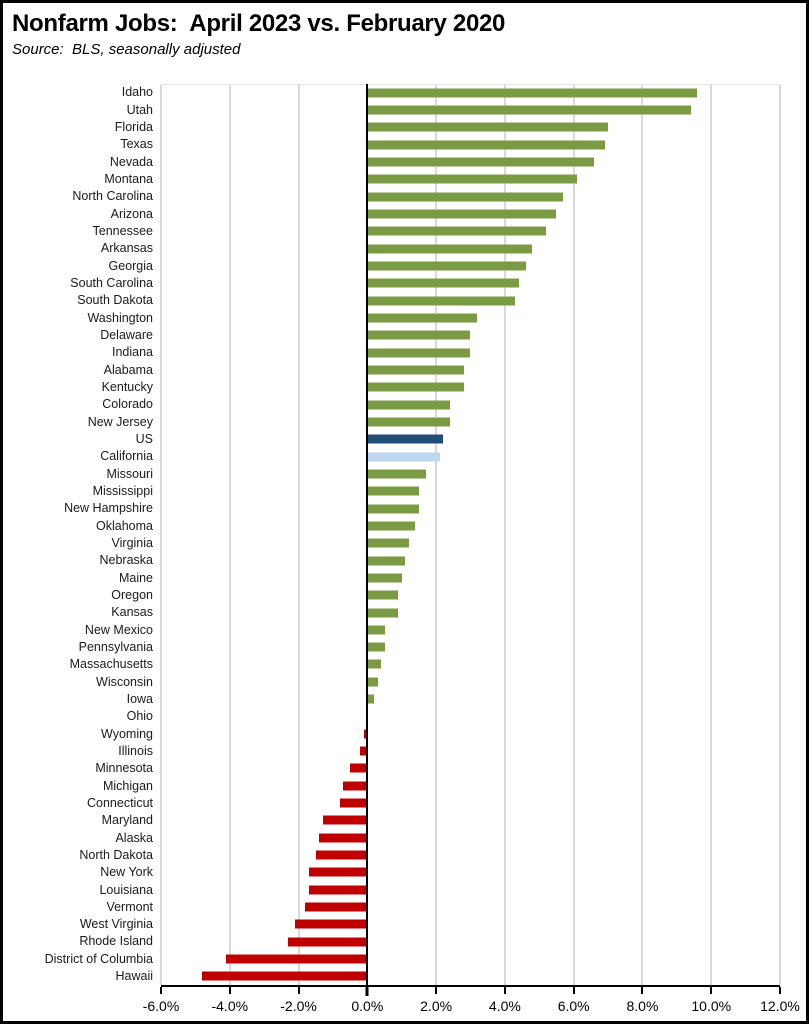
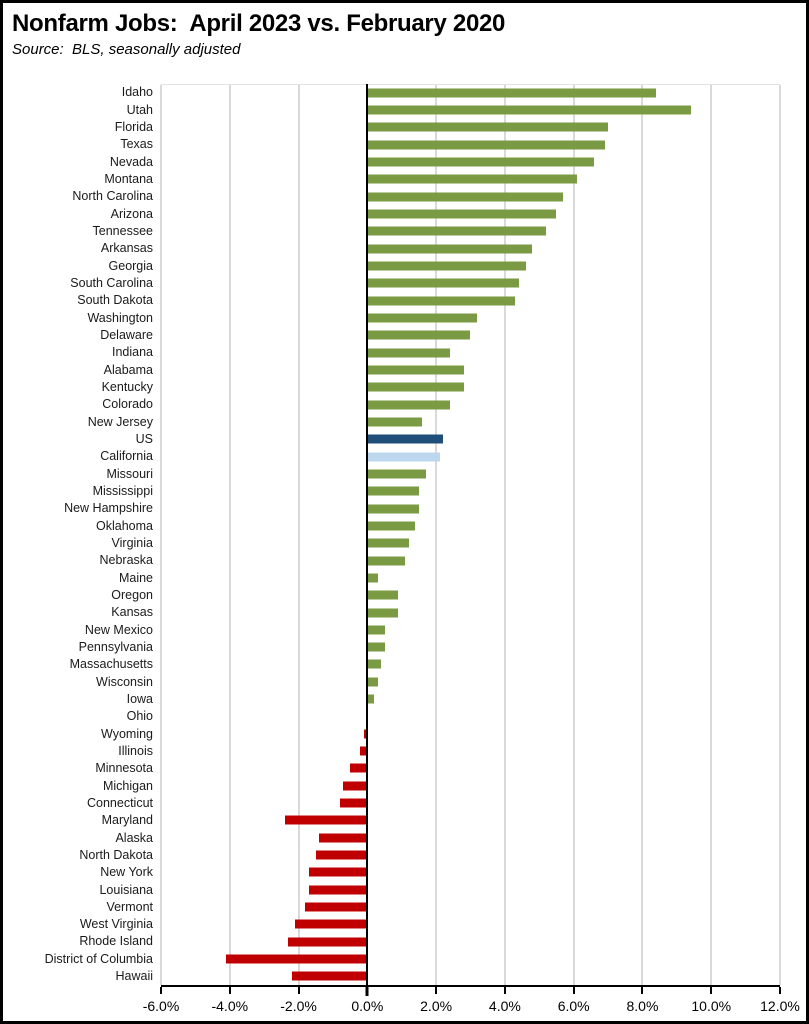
Idaho: 9.6% -> 8.4%
Indiana: 3.0% -> 2.4%
New Jersey: 2.4% -> 1.6%
Maine: 1.0% -> 0.3%
Maryland: -1.3% -> -2.4%
Hawaii: -4.8% -> -2.2%
